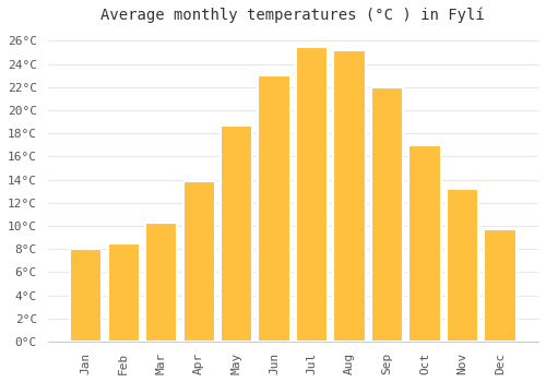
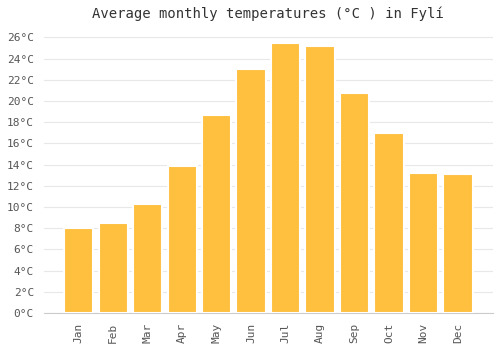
Sep: 22.0°C -> 20.8°C
Dec: 9.7°C -> 13.1°C
